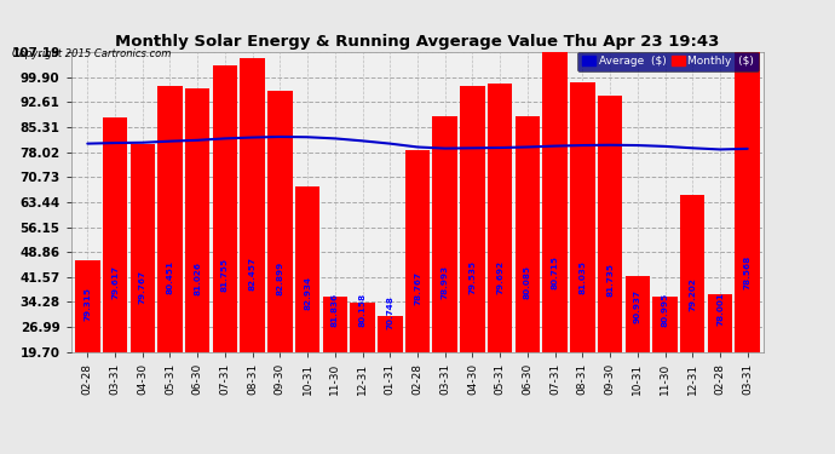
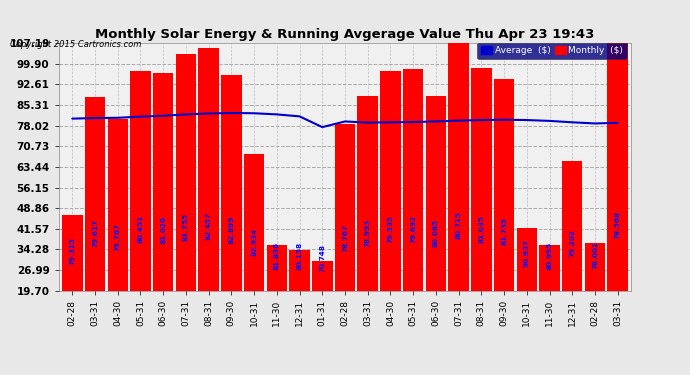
Average ($)/01-31: 80.5 -> 77.5
